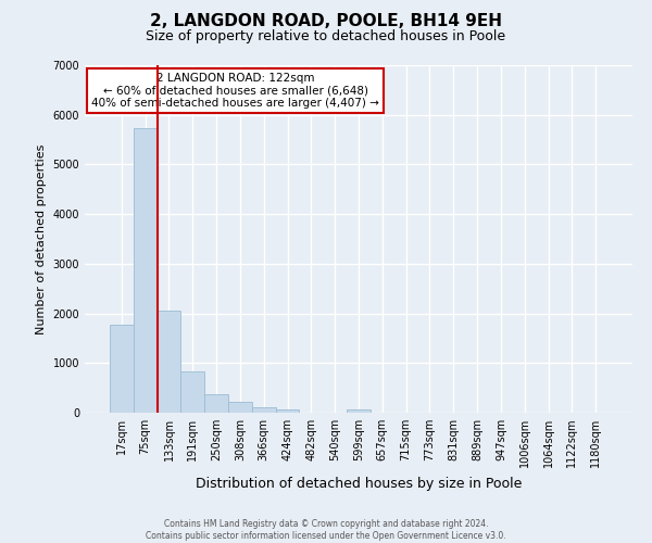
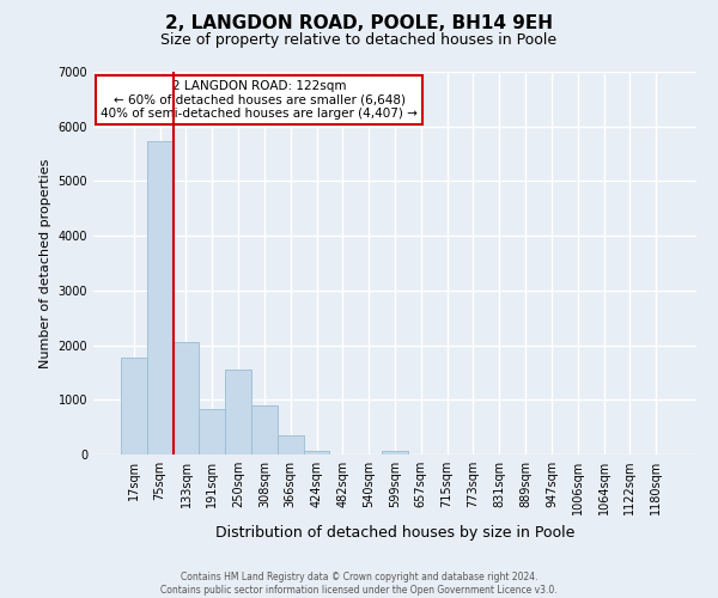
250sqm: 360 -> 1550
308sqm: 220 -> 900
366sqm: 100 -> 350
